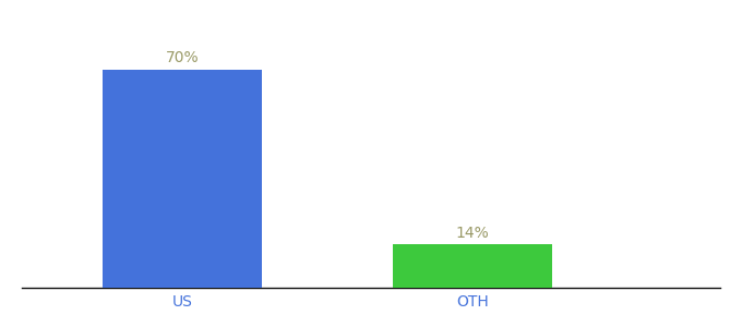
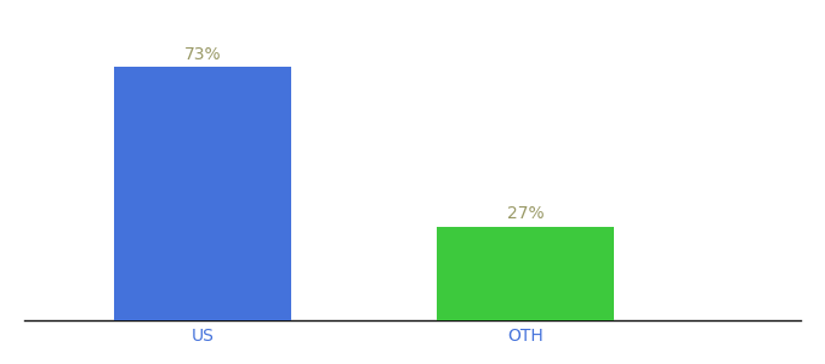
US: 70% -> 73%
OTH: 14% -> 27%
